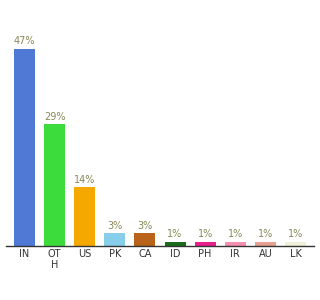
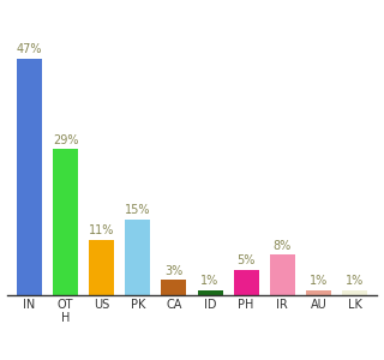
US: 14% -> 11%
PK: 3% -> 15%
PH: 1% -> 5%
IR: 1% -> 8%
